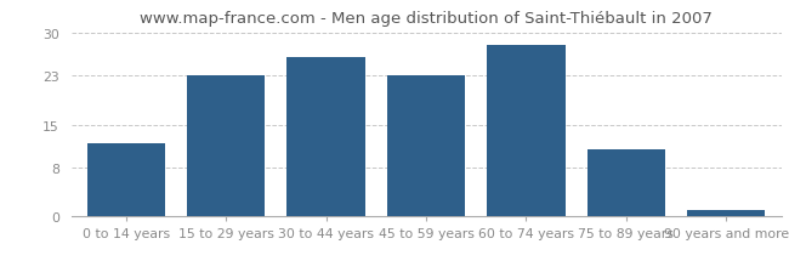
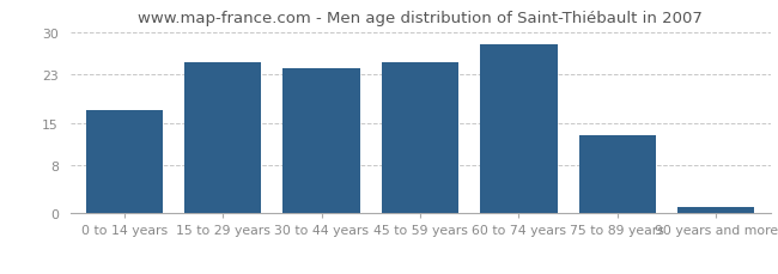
0 to 14 years: 12 -> 17
15 to 29 years: 23 -> 25
30 to 44 years: 26 -> 24
45 to 59 years: 23 -> 25
75 to 89 years: 11 -> 13
